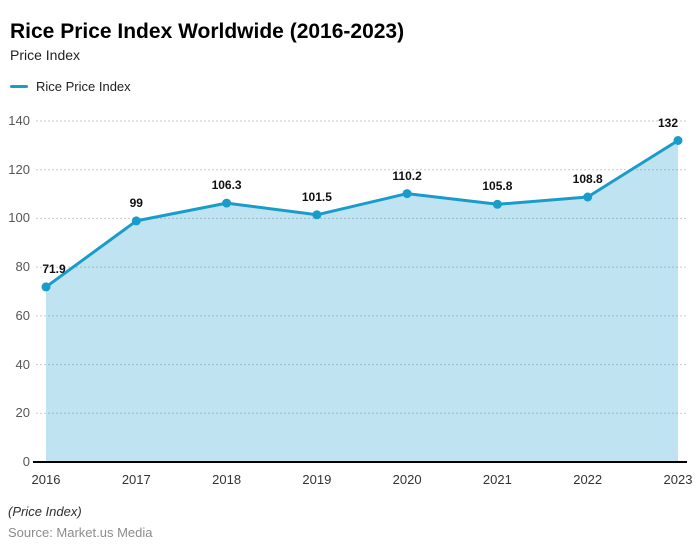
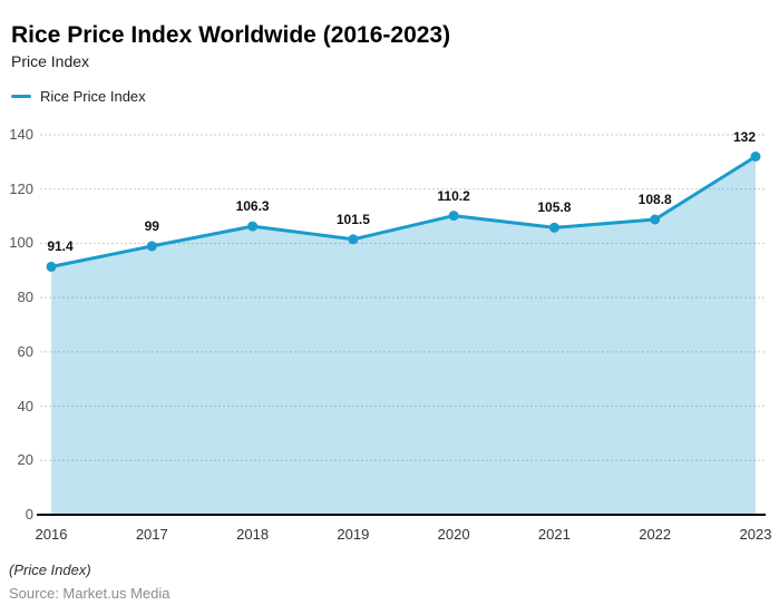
2016: 71.9 -> 91.4
